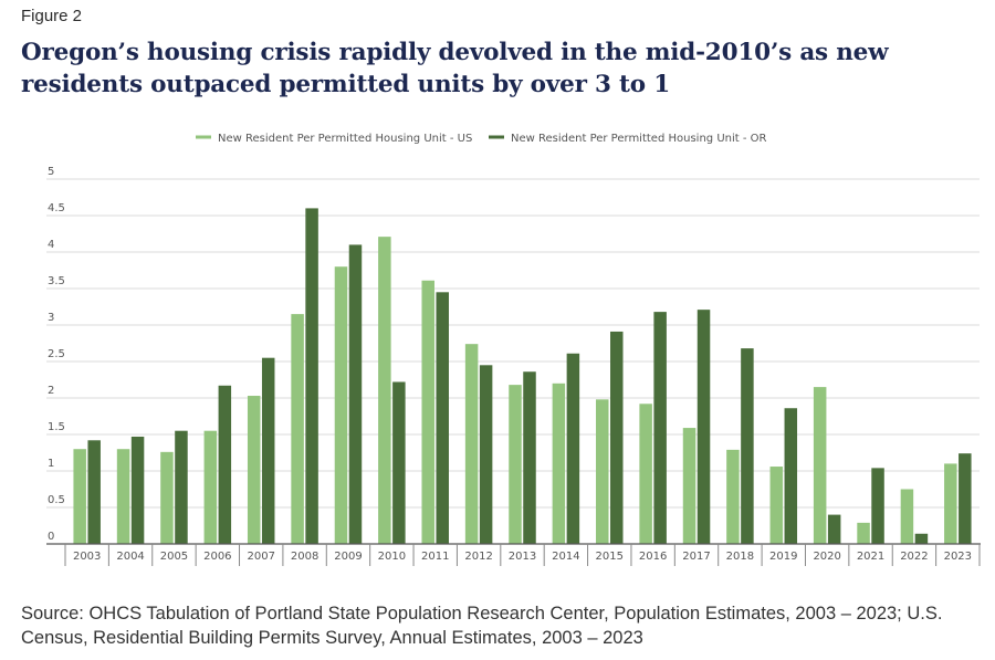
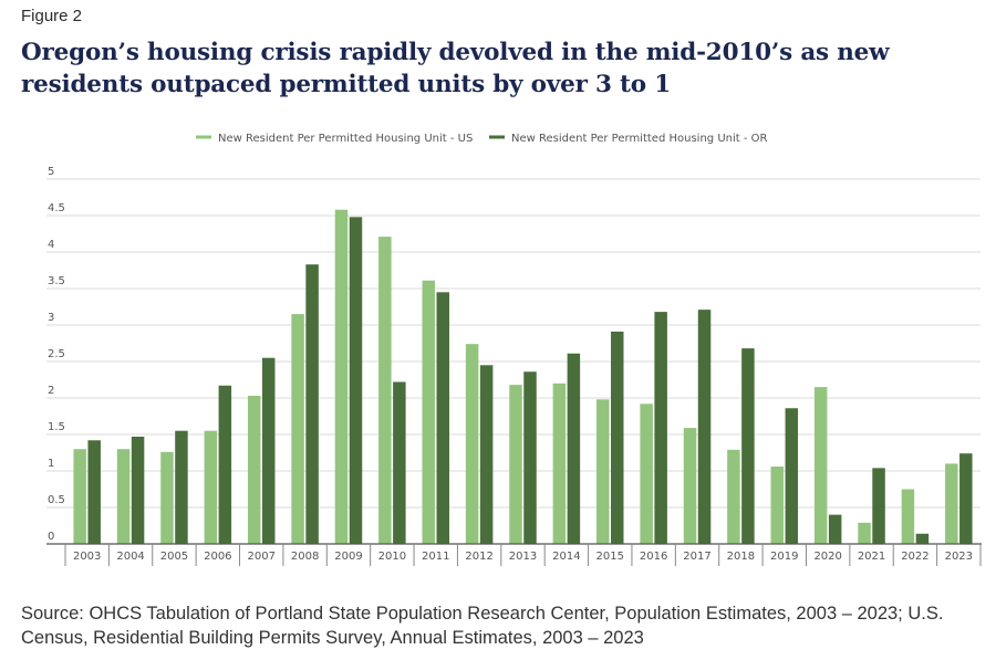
New Resident Per Permitted Housing Unit - OR/2008: 4.6 -> 3.8
New Resident Per Permitted Housing Unit - US/2009: 3.8 -> 4.6
New Resident Per Permitted Housing Unit - OR/2009: 4.1 -> 4.5
